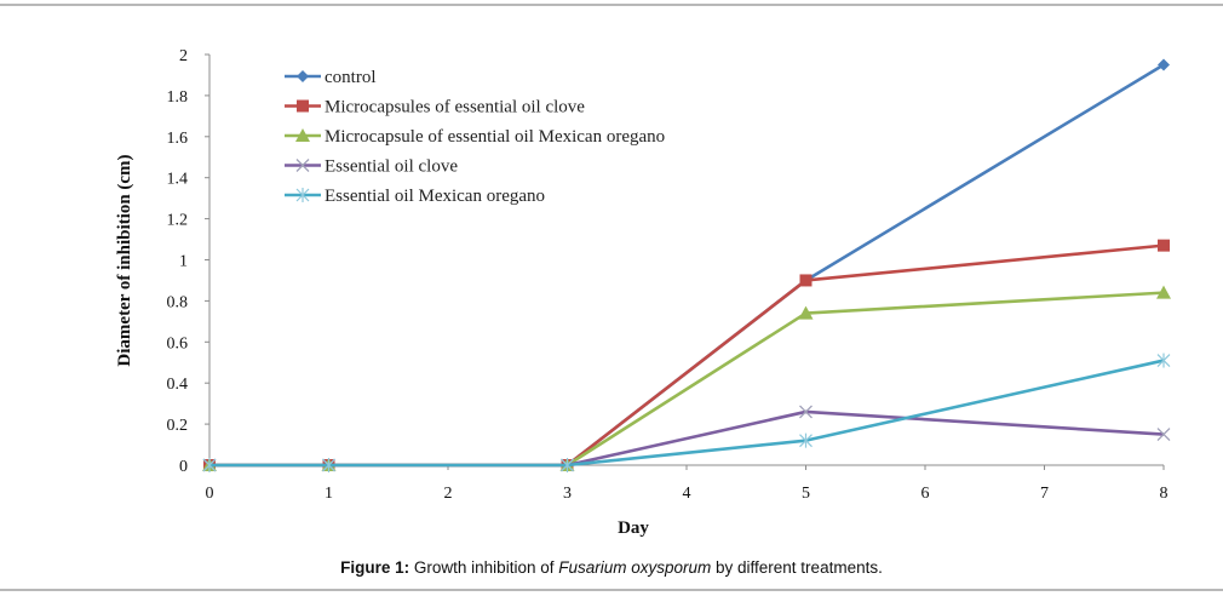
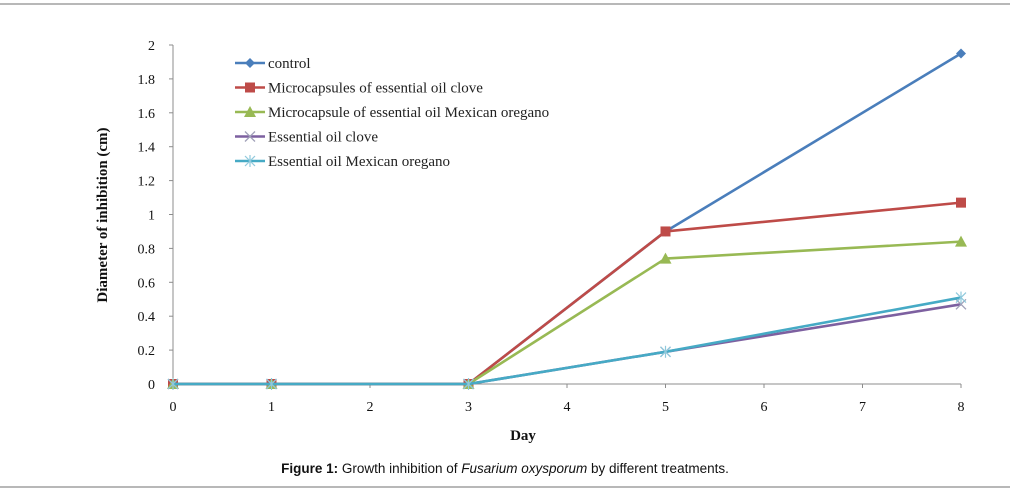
Essential oil clove/5: 0.26 -> 0.19
Essential oil Mexican oregano/5: 0.12 -> 0.19
Essential oil clove/8: 0.15 -> 0.47
